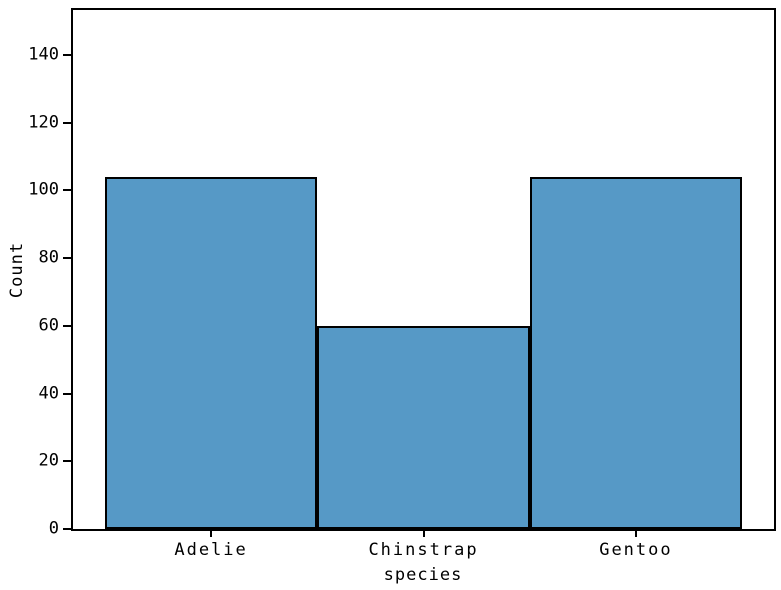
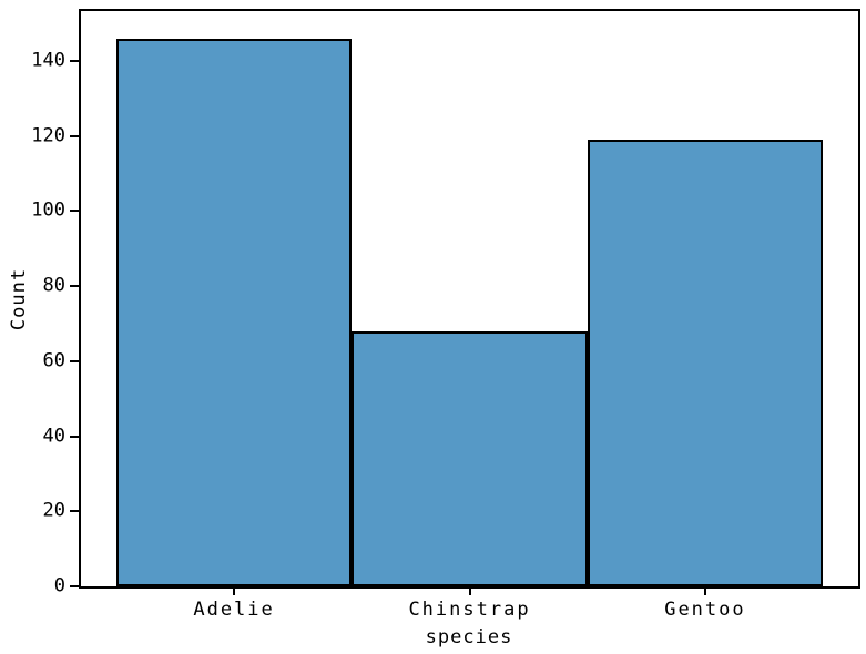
Adelie: 104 -> 146
Chinstrap: 60 -> 68
Gentoo: 104 -> 119
